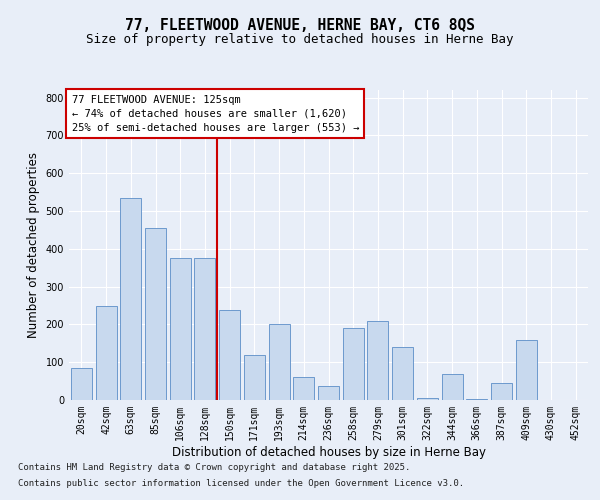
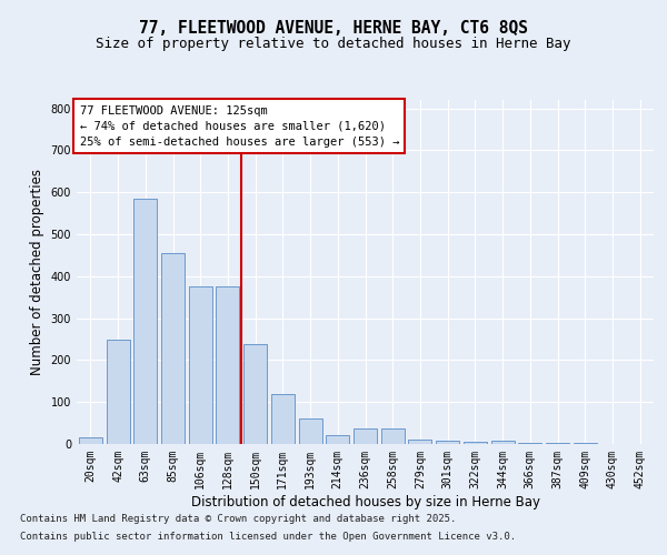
20sqm: 85 -> 15
63sqm: 535 -> 585
193sqm: 200 -> 60
214sqm: 60 -> 22
258sqm: 190 -> 38
279sqm: 210 -> 10
301sqm: 140 -> 8
344sqm: 70 -> 8
387sqm: 45 -> 2
409sqm: 160 -> 2
